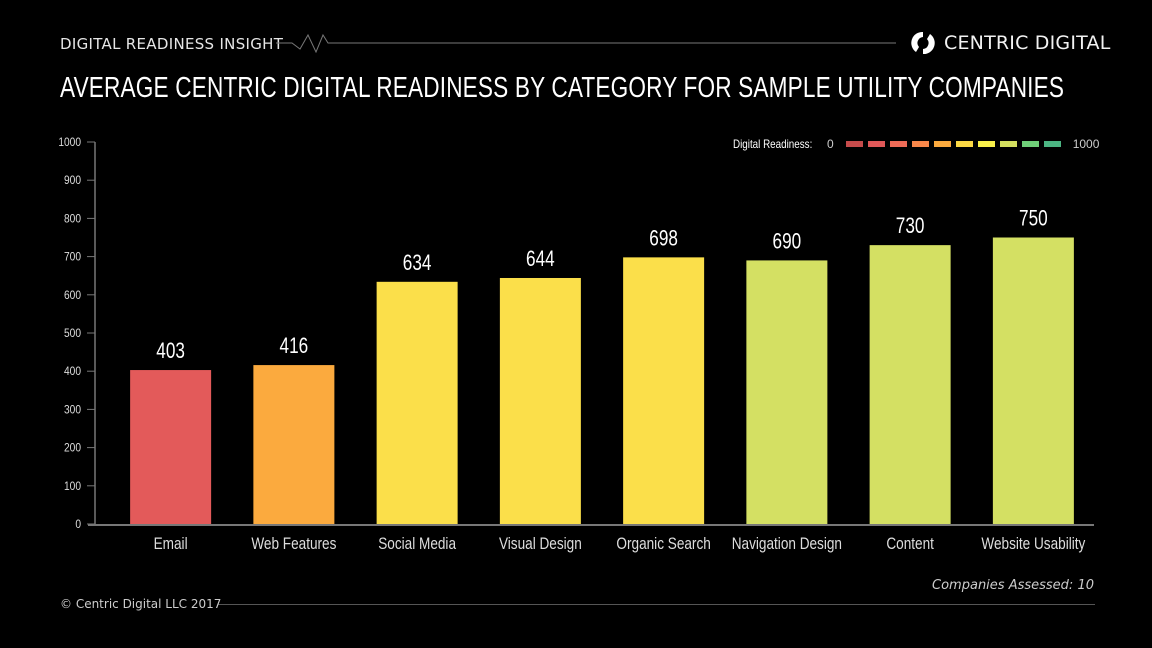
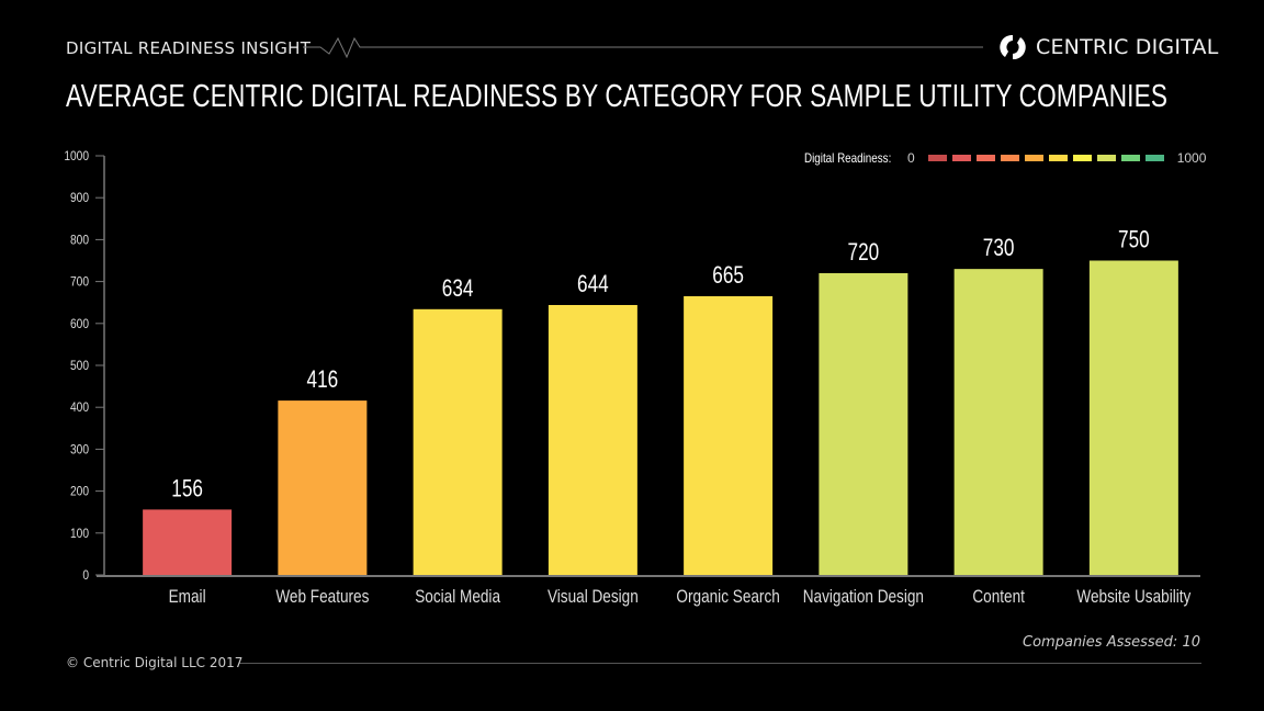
Email: 403 -> 156
Organic Search: 698 -> 665
Navigation Design: 690 -> 720
